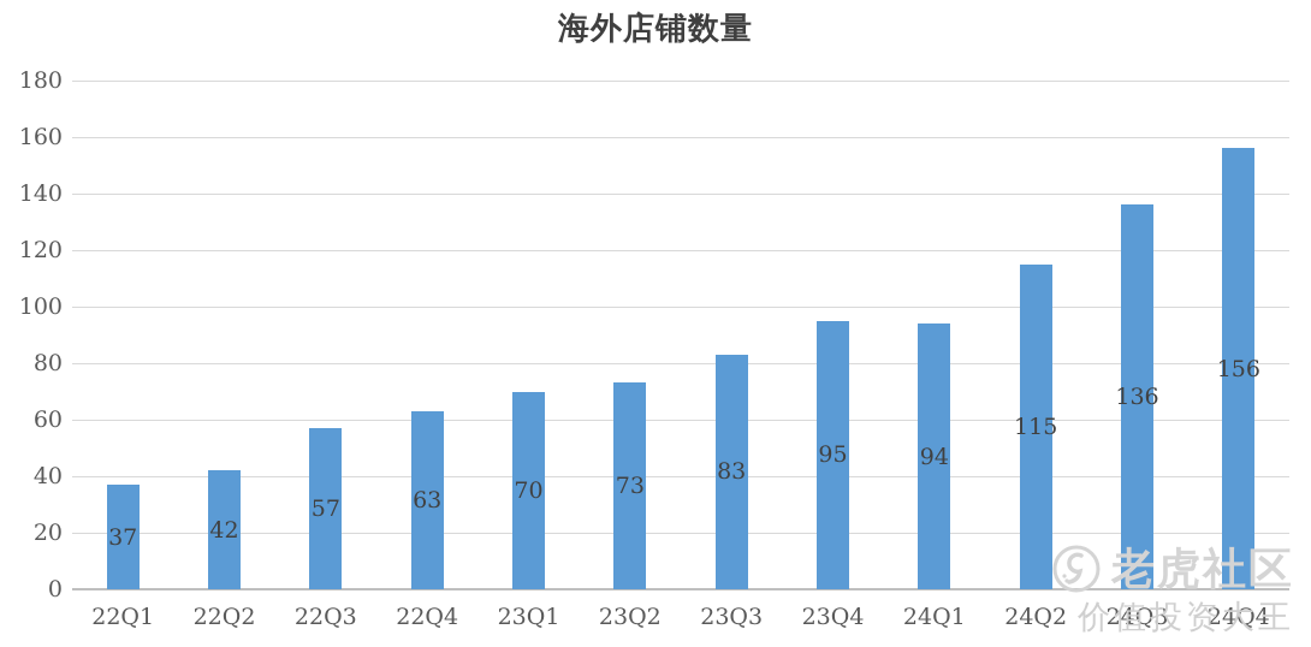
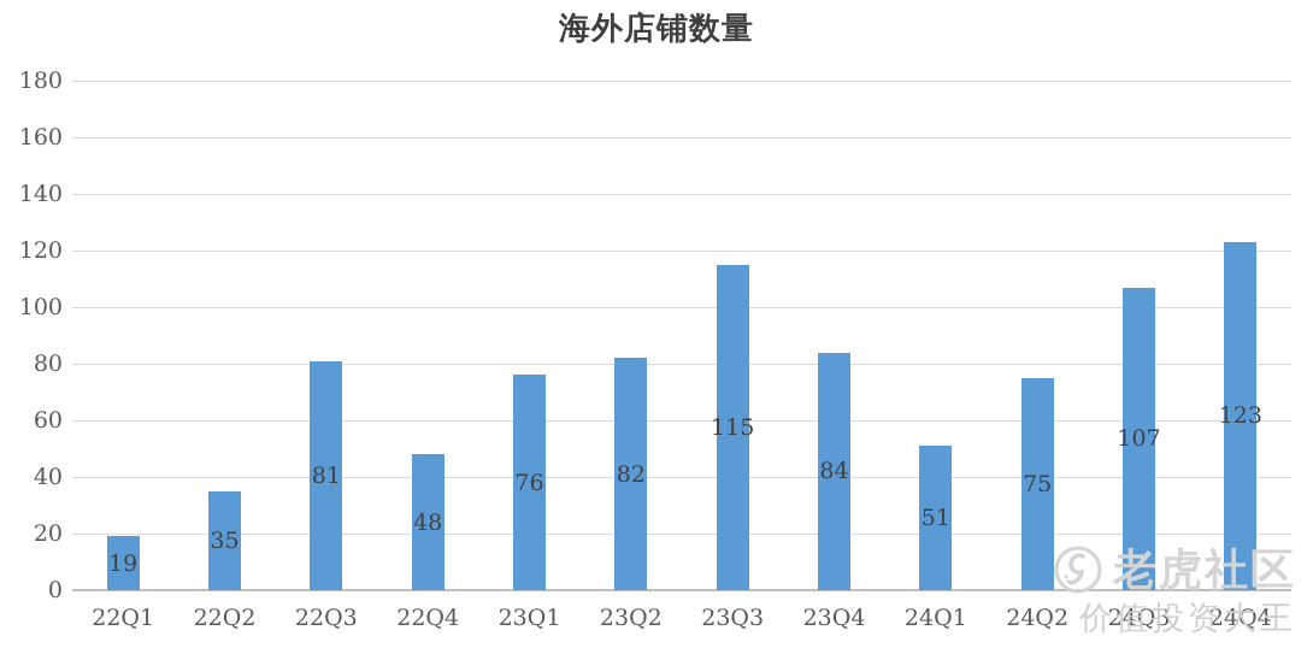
22Q1: 37 -> 19
22Q2: 42 -> 35
22Q3: 57 -> 81
22Q4: 63 -> 48
23Q1: 70 -> 76
23Q2: 73 -> 82
23Q3: 83 -> 115
23Q4: 95 -> 84
24Q1: 94 -> 51
24Q2: 115 -> 75
24Q3: 136 -> 107
24Q4: 156 -> 123
